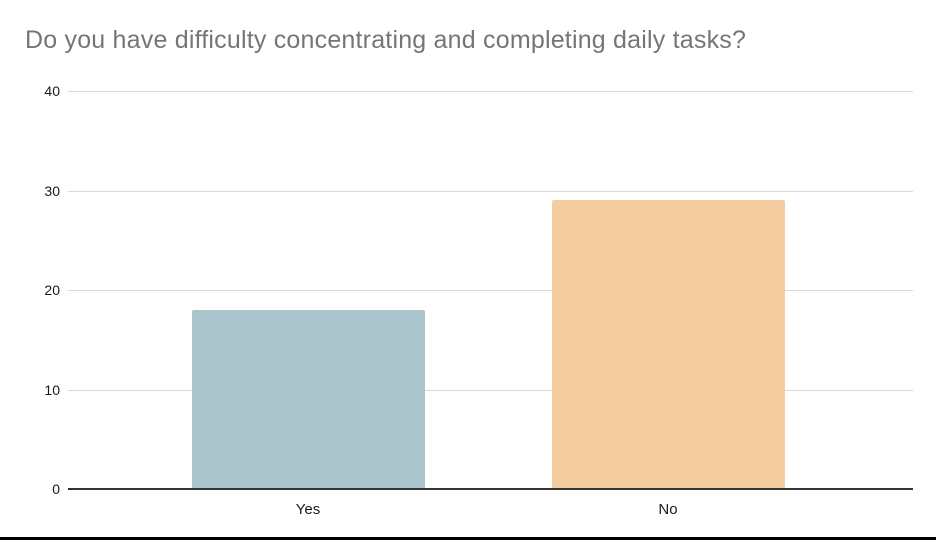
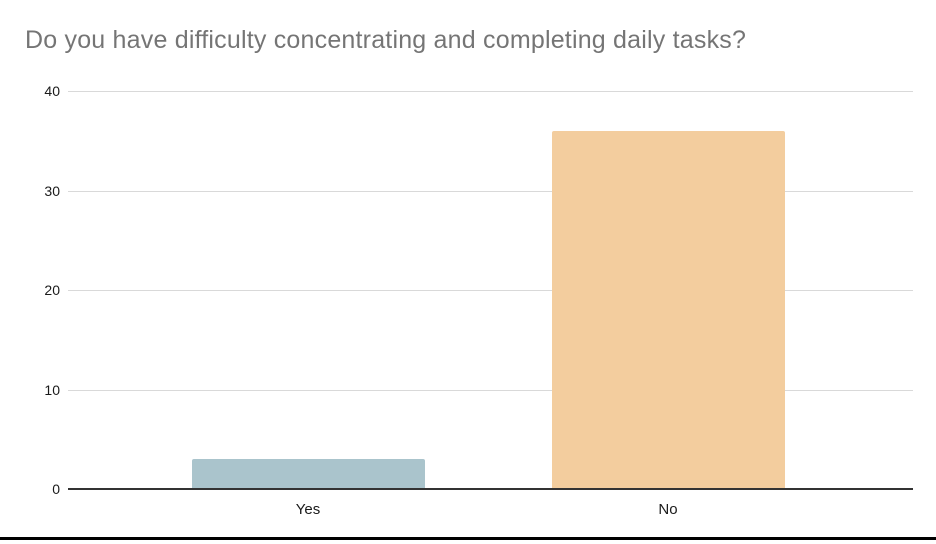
Yes: 18 -> 3
No: 29 -> 36
